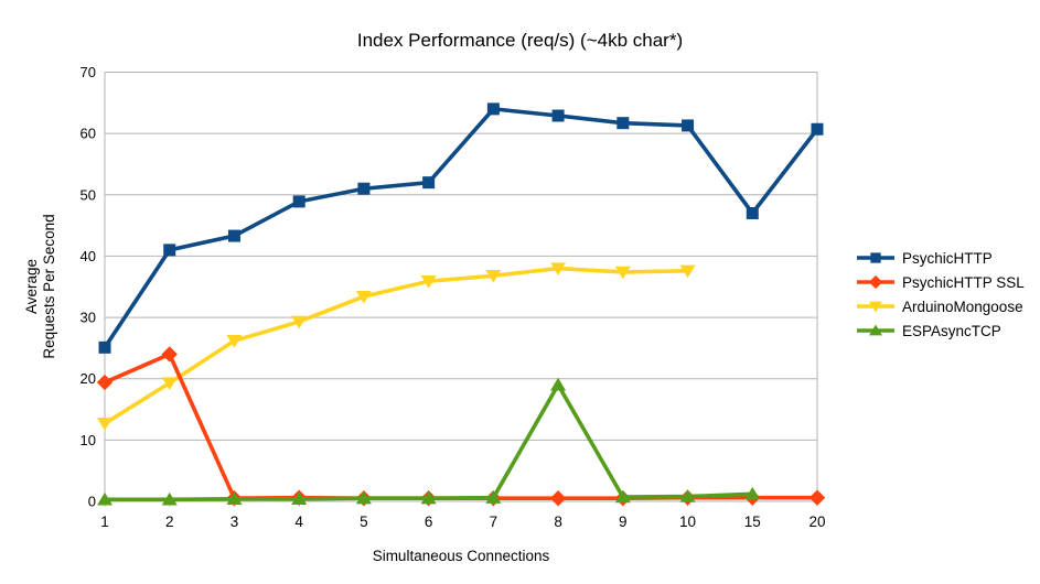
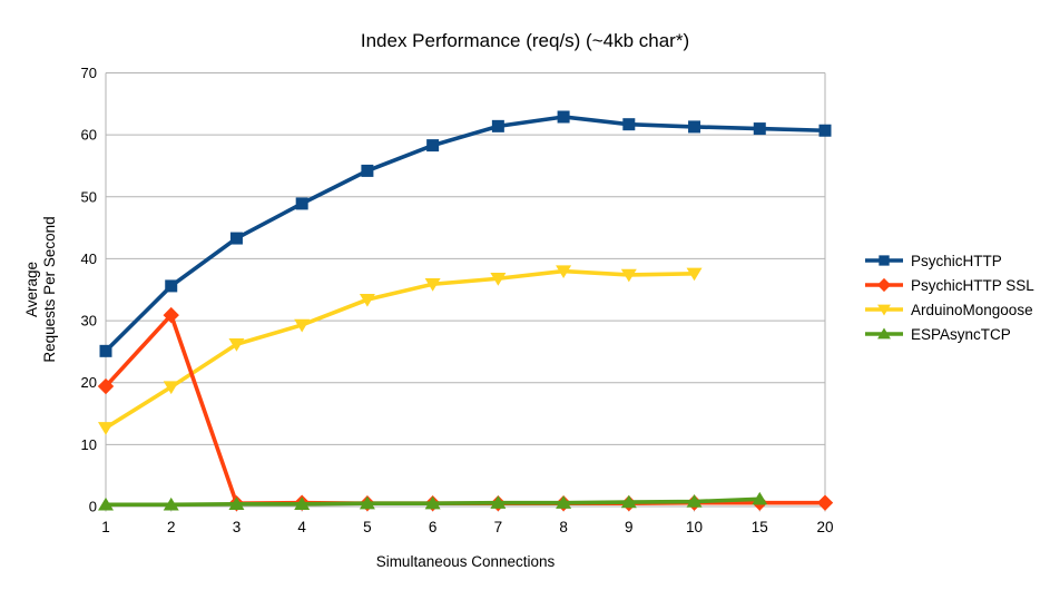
PsychicHTTP/2: 41 -> 36
PsychicHTTP SSL/2: 24 -> 31
PsychicHTTP/5: 51 -> 54
PsychicHTTP/6: 52 -> 58
PsychicHTTP/7: 64 -> 61
ESPAsyncTCP/8: 19 -> 1
PsychicHTTP/15: 47 -> 61
